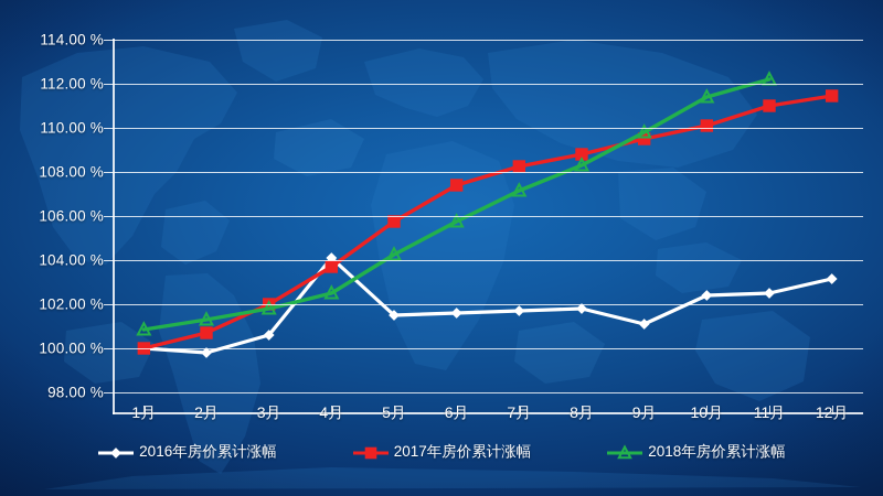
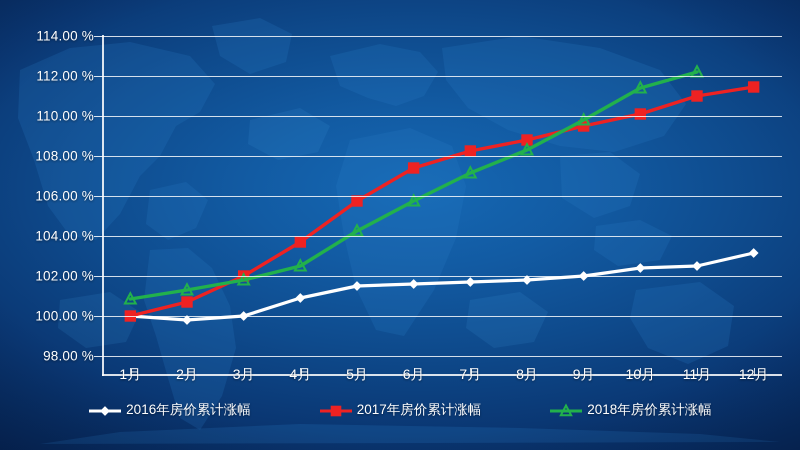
2016年房价累计涨幅/3月: 100.6% -> 100.0%
2016年房价累计涨幅/4月: 104.1% -> 100.9%
2016年房价累计涨幅/9月: 101.1% -> 102.0%
